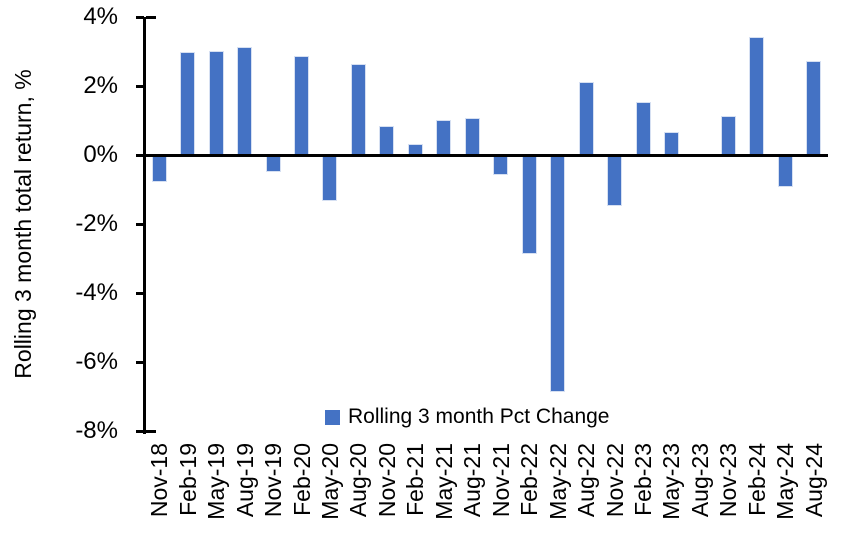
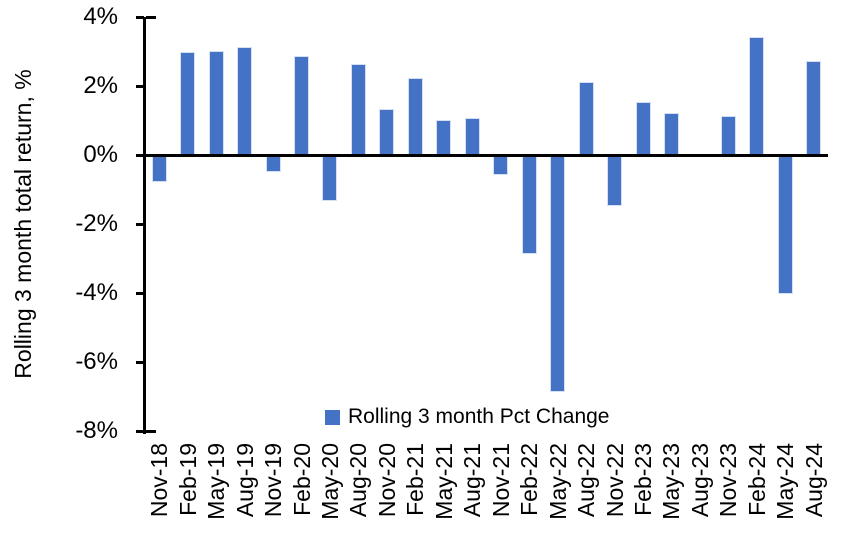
Nov-20: 0.8% -> 1.3%
Feb-21: 0.3% -> 2.2%
May-23: 0.7% -> 1.2%
May-24: -0.9% -> -4.0%
